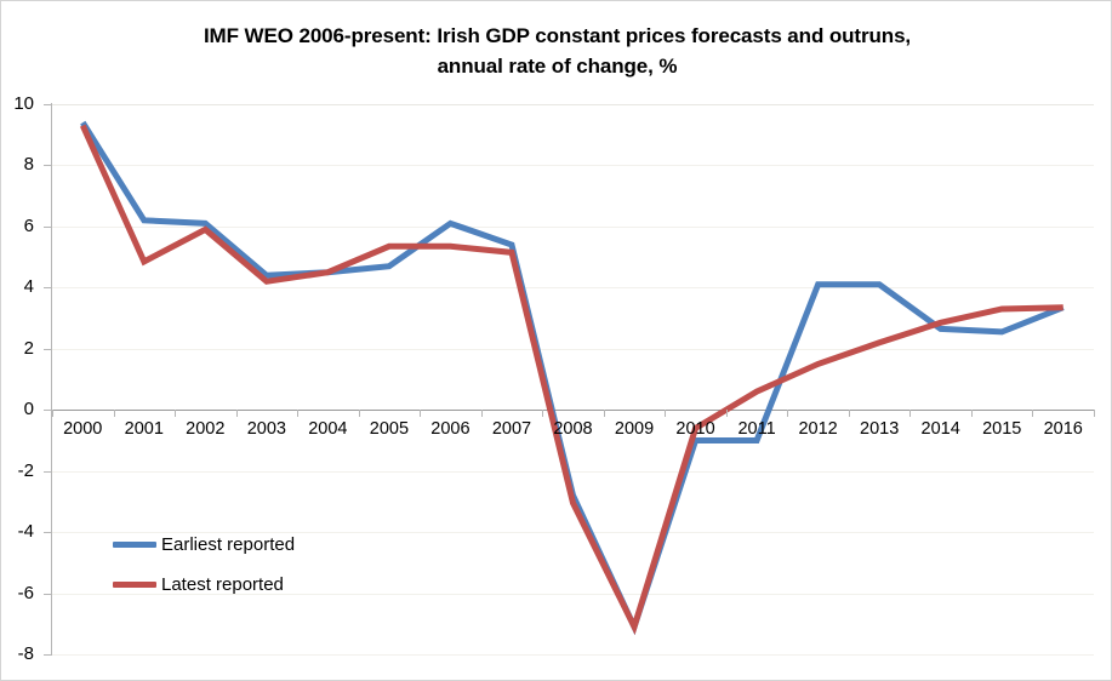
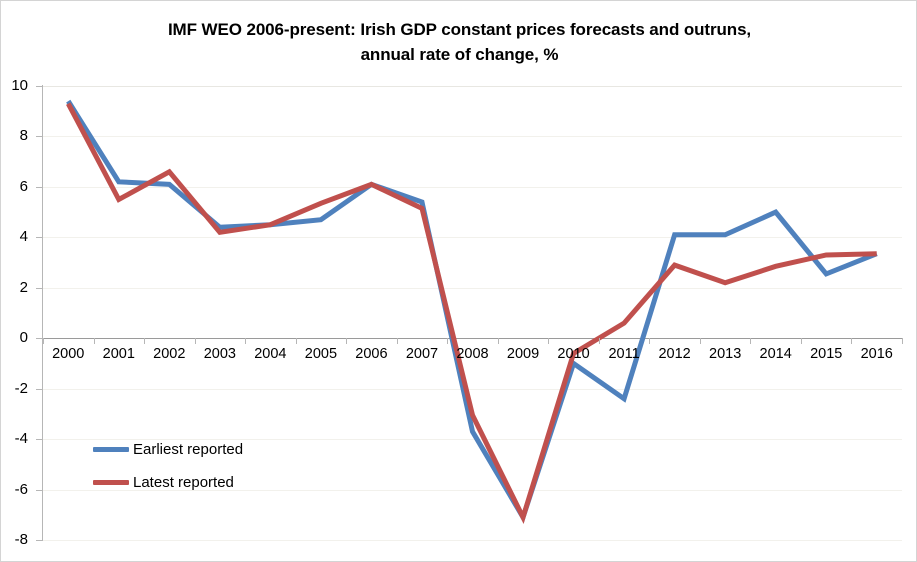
Latest reported/2001: 4.8 -> 5.5
Latest reported/2002: 5.9 -> 6.6
Latest reported/2006: 5.3 -> 6.1
Earliest reported/2008: -2.8 -> -3.7
Earliest reported/2011: -1.0 -> -2.4
Latest reported/2012: 1.5 -> 2.9
Earliest reported/2014: 2.6 -> 5.0
